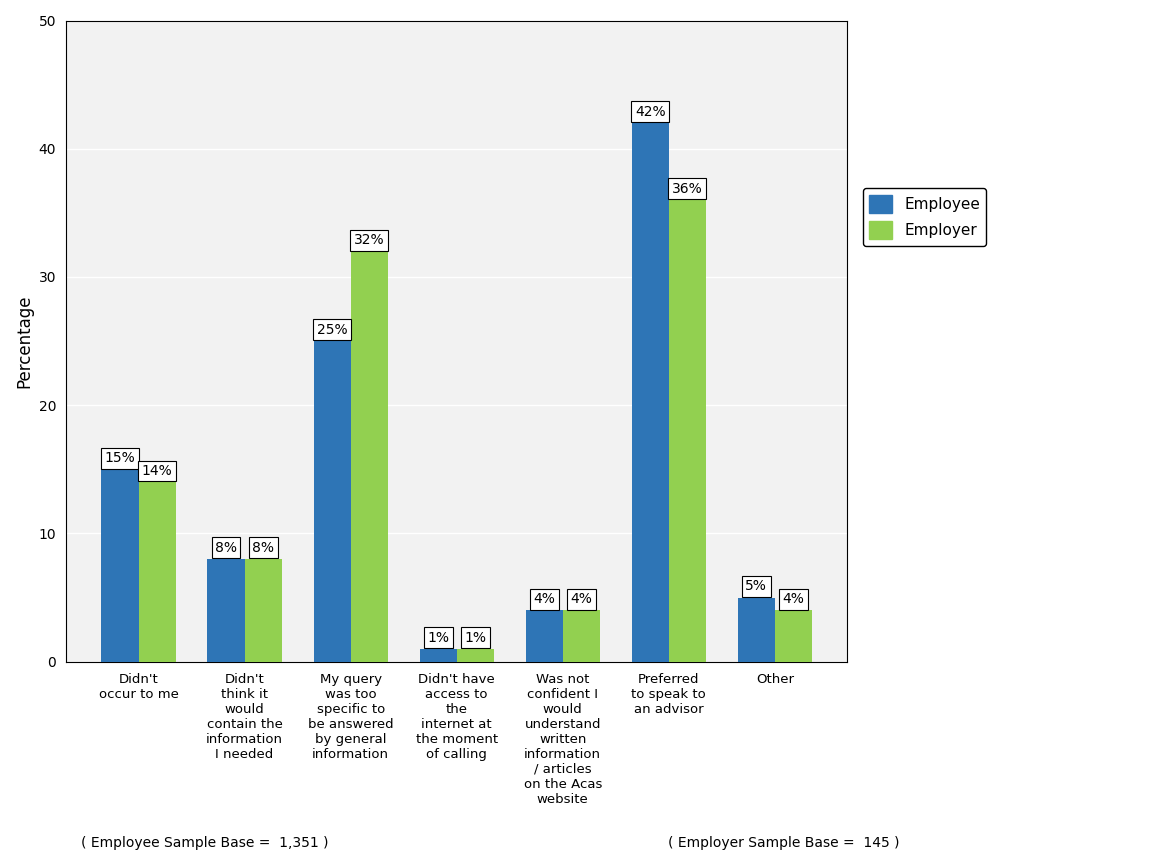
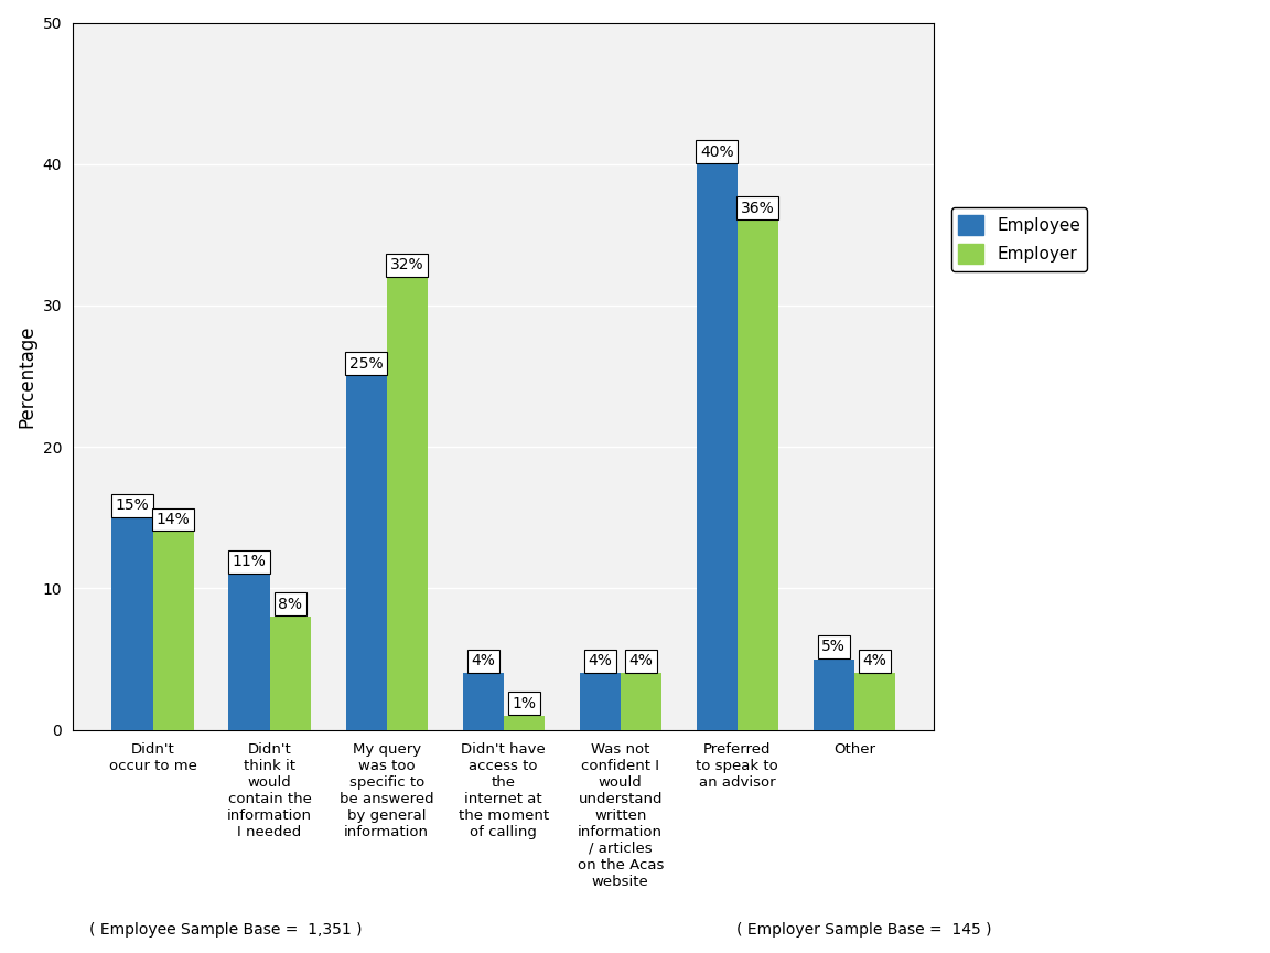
Employee/Didn't think it would contain the information I needed: 8% -> 11%
Employee/Didn't have access to the internet at the moment of calling: 1% -> 4%
Employee/Preferred to speak to an advisor: 42% -> 40%
